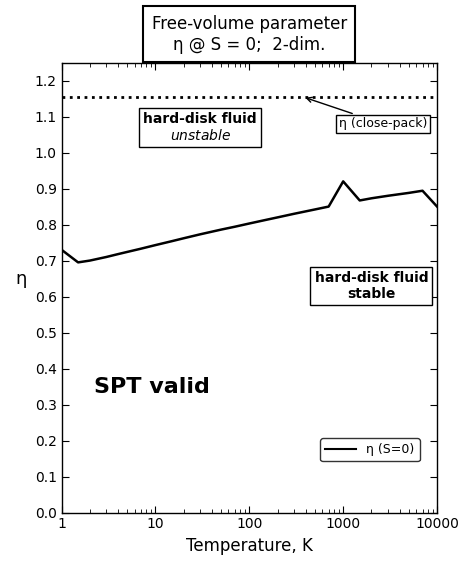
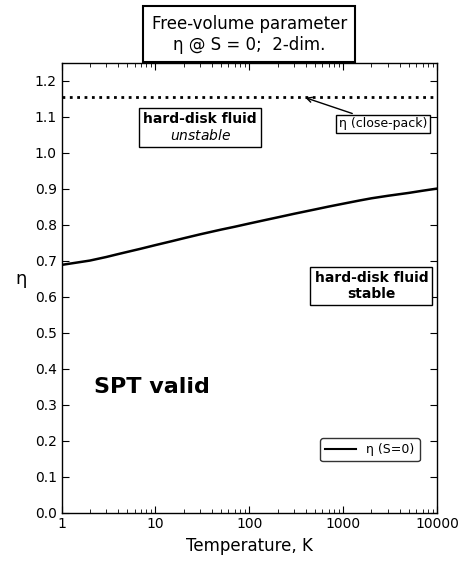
1: 0.730 -> 0.688
1000: 0.920 -> 0.858
10000: 0.850 -> 0.900
